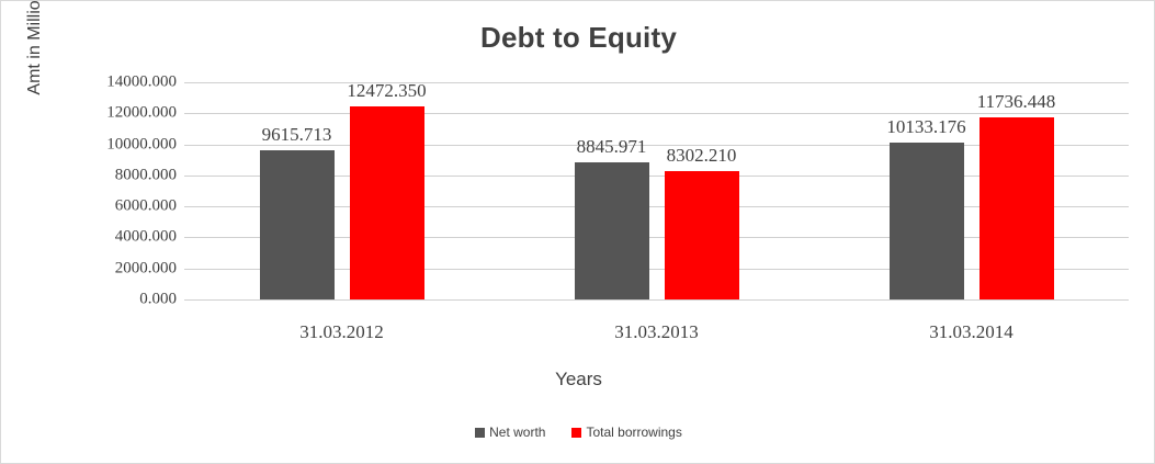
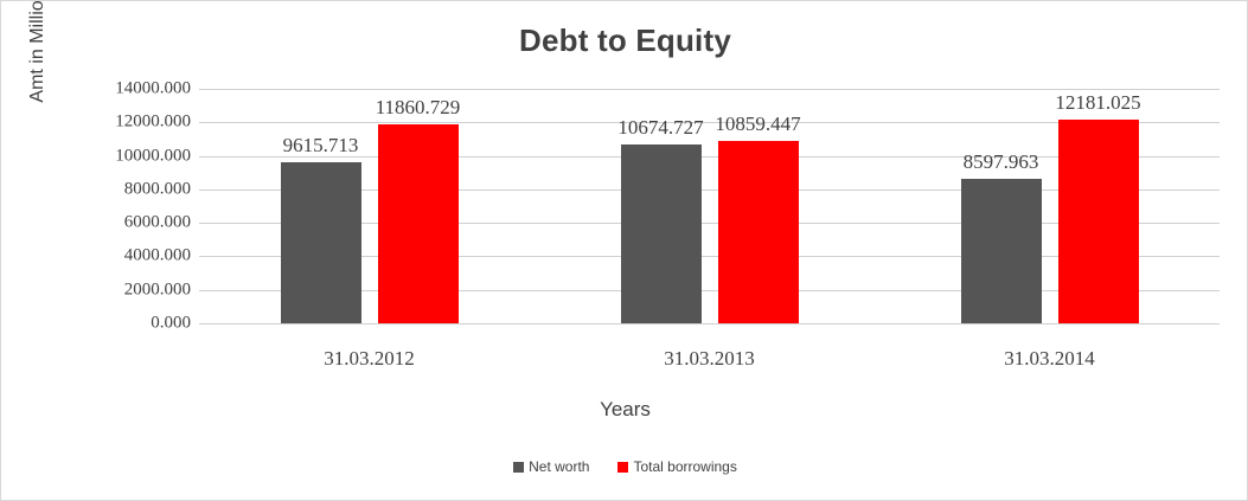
Total borrowings/31.03.2012: 12472.350 -> 11860.729
Net worth/31.03.2013: 8845.971 -> 10674.727
Total borrowings/31.03.2013: 8302.210 -> 10859.447
Net worth/31.03.2014: 10133.176 -> 8597.963
Total borrowings/31.03.2014: 11736.448 -> 12181.025
